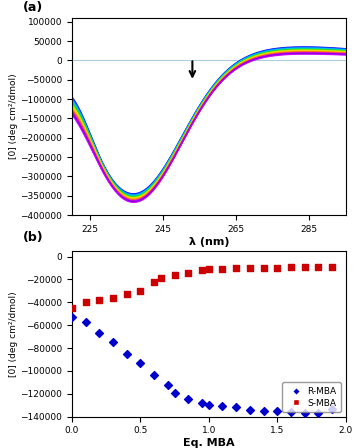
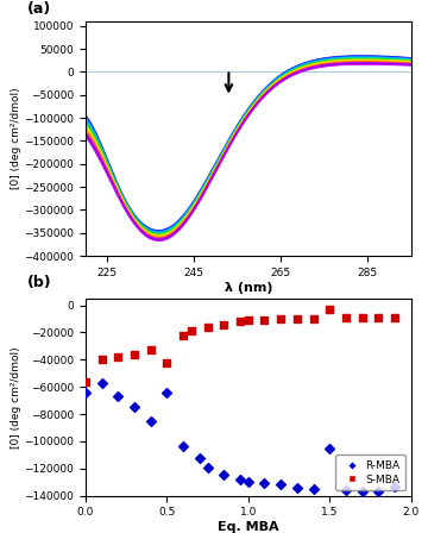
R-MBA/0.0: -53000 -> -64000
S-MBA/0.0: -45000 -> -56000
R-MBA/0.5: -93000 -> -64000
S-MBA/0.5: -30000 -> -42000
R-MBA/1.5: -136000 -> -105000
S-MBA/1.5: -10000 -> -3000
